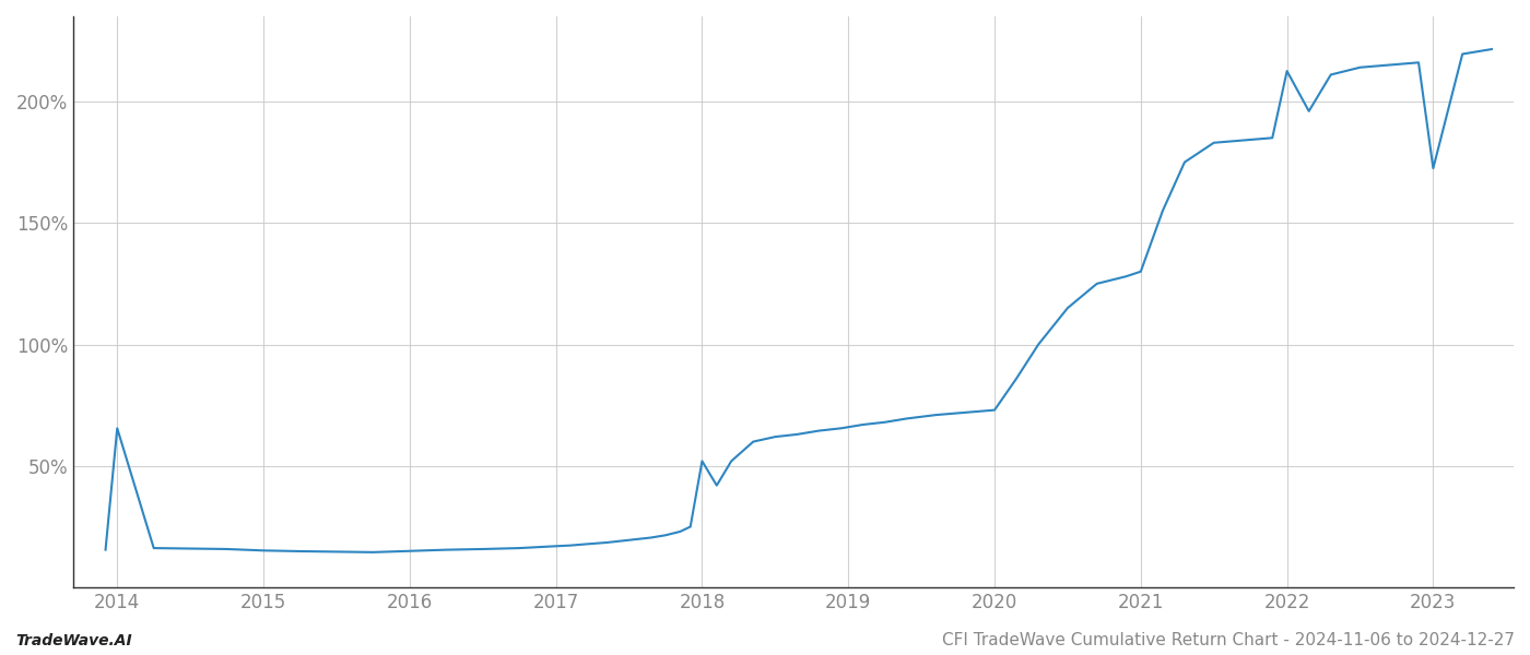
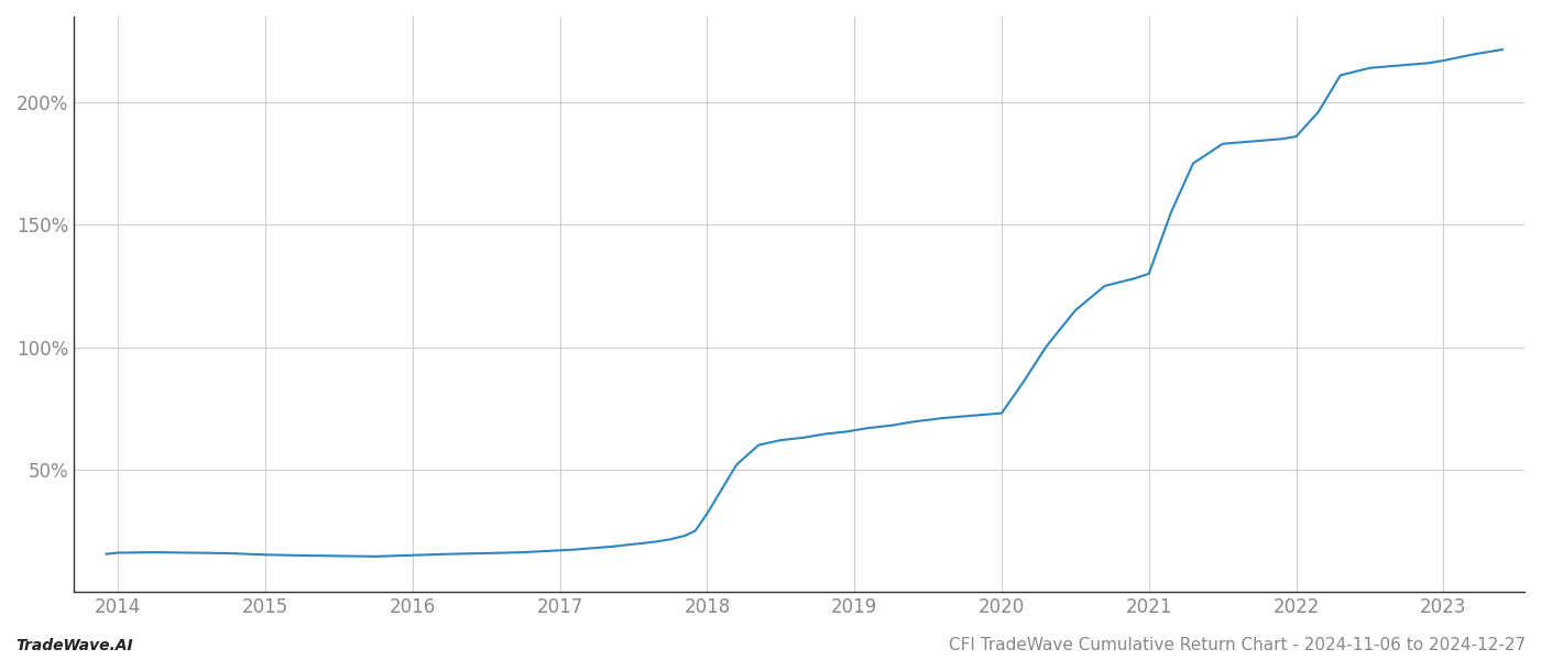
2014: 65.5% -> 16.0%
2018: 52.0% -> 32.0%
2022: 212.5% -> 186.0%
2023: 172.5% -> 217.0%
